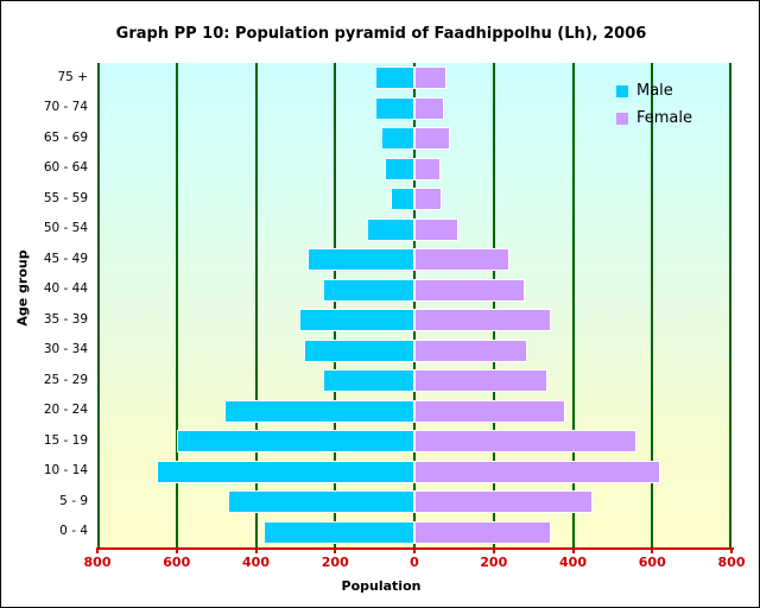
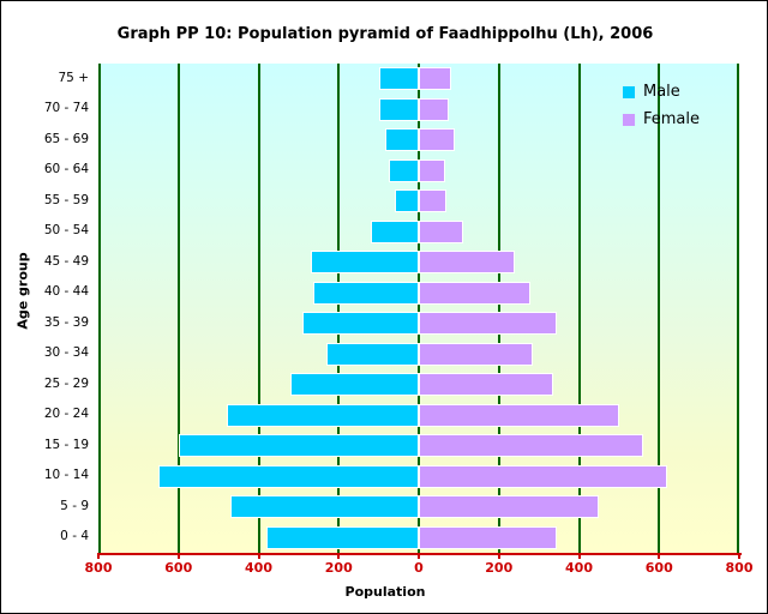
Female/20 - 24: 380 -> 500
Male/25 - 29: 230 -> 320
Male/30 - 34: 280 -> 230
Male/40 - 44: 230 -> 260
